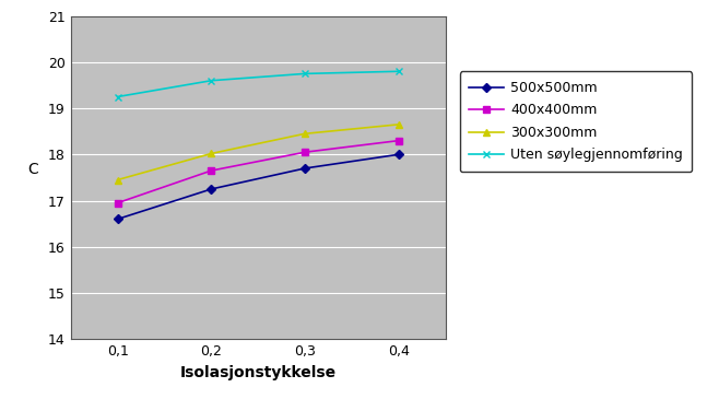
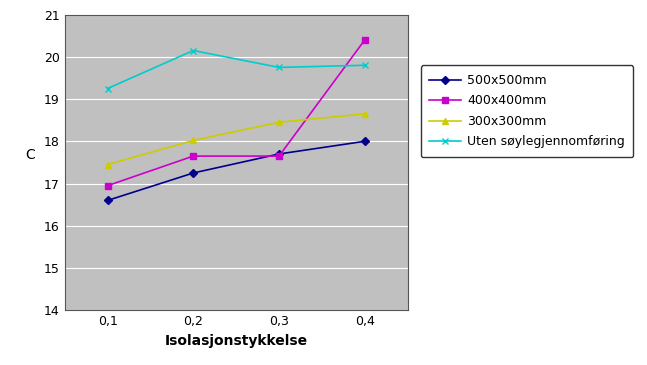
Uten søylegjennomføring/0,2: 19.60 -> 20.15
400x400mm/0,3: 18.05 -> 17.65
400x400mm/0,4: 18.30 -> 20.40
